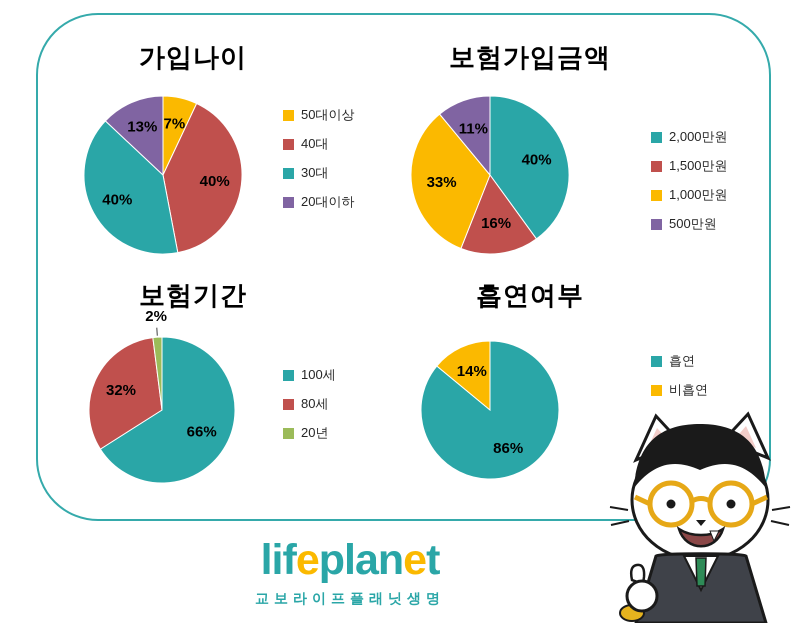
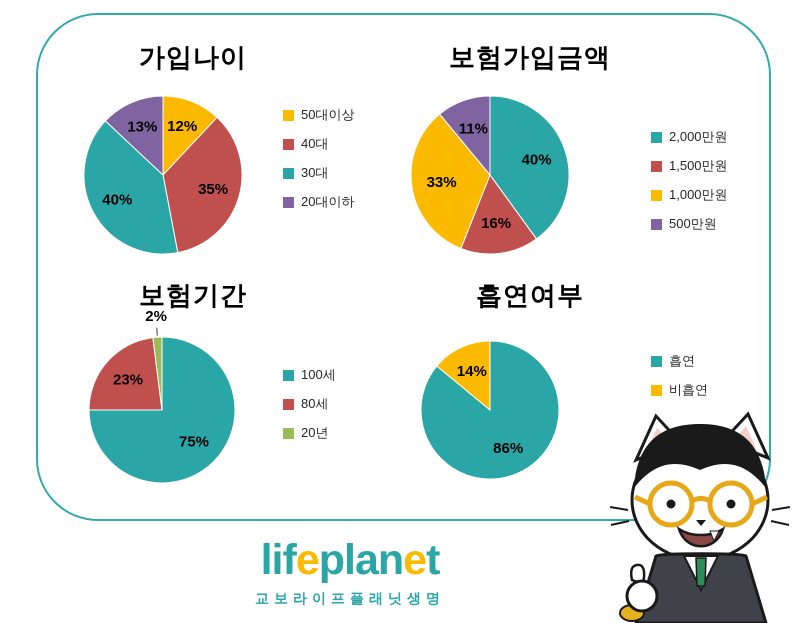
가입나이/50대이상: 7% -> 12%
가입나이/40대: 40% -> 35%
보험기간/100세: 66% -> 75%
보험기간/80세: 32% -> 23%
